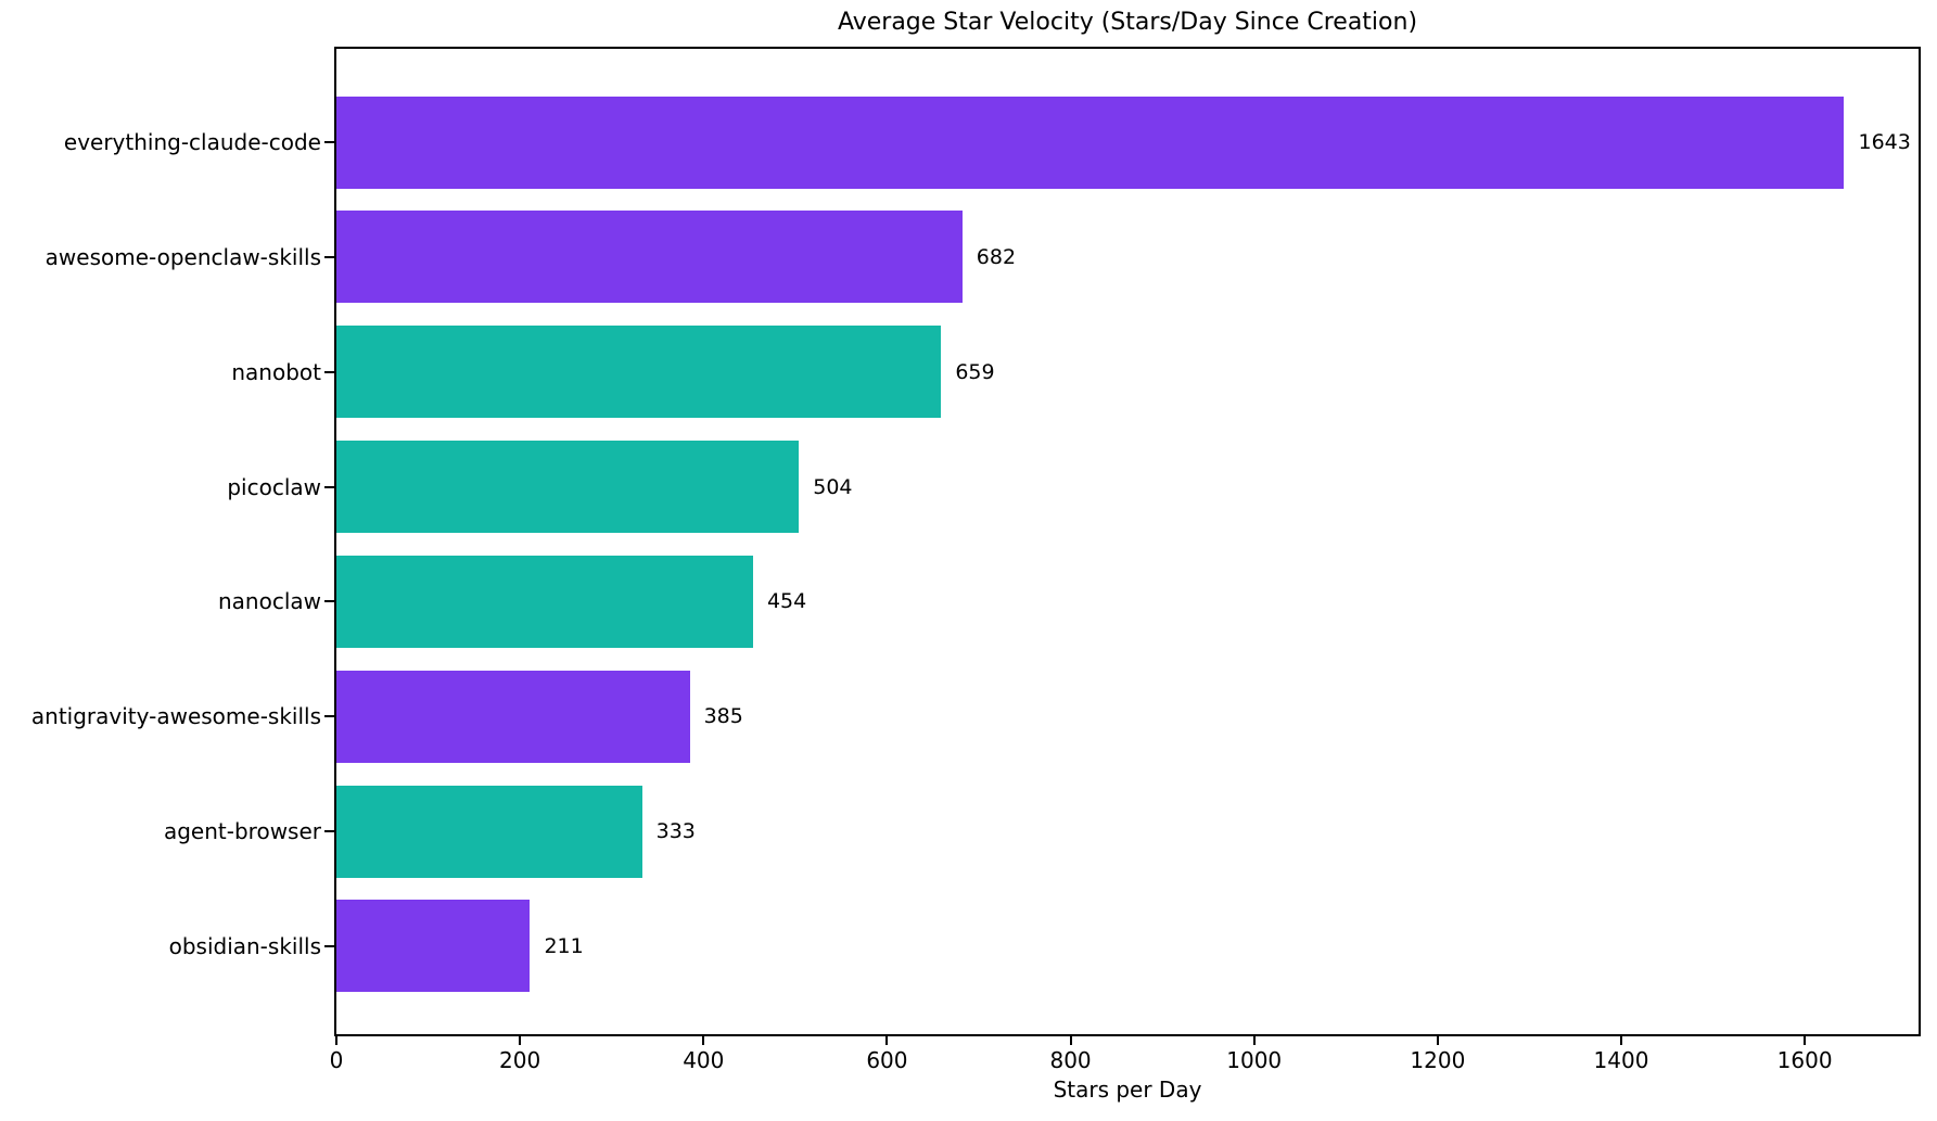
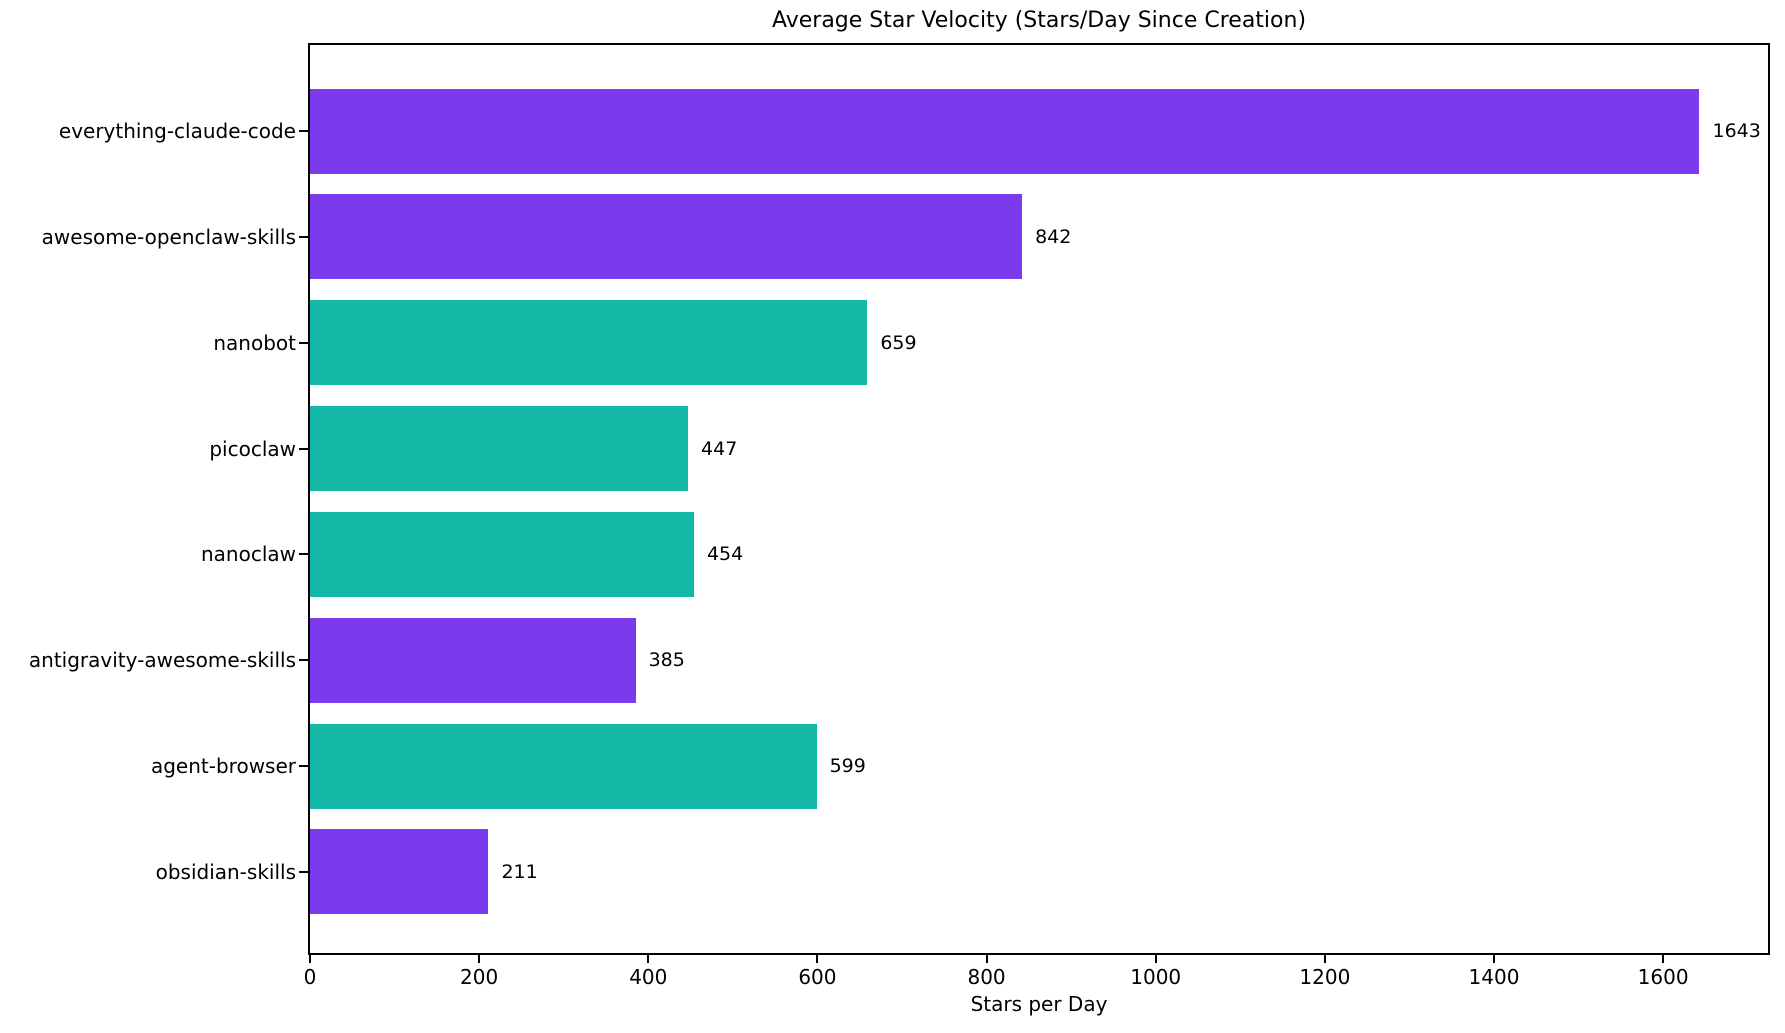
awesome-openclaw-skills: 682 -> 842
picoclaw: 504 -> 447
agent-browser: 333 -> 599
